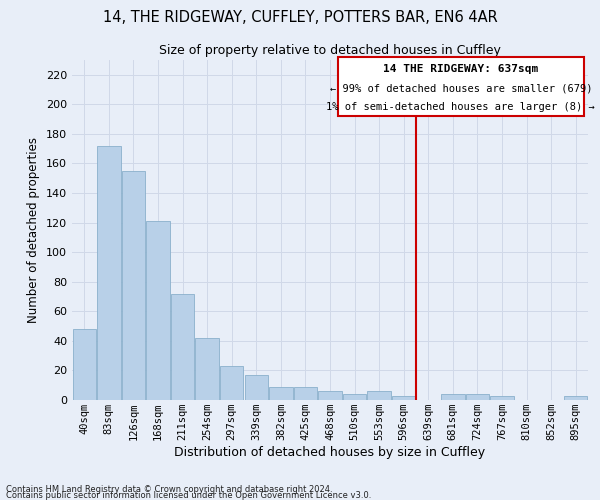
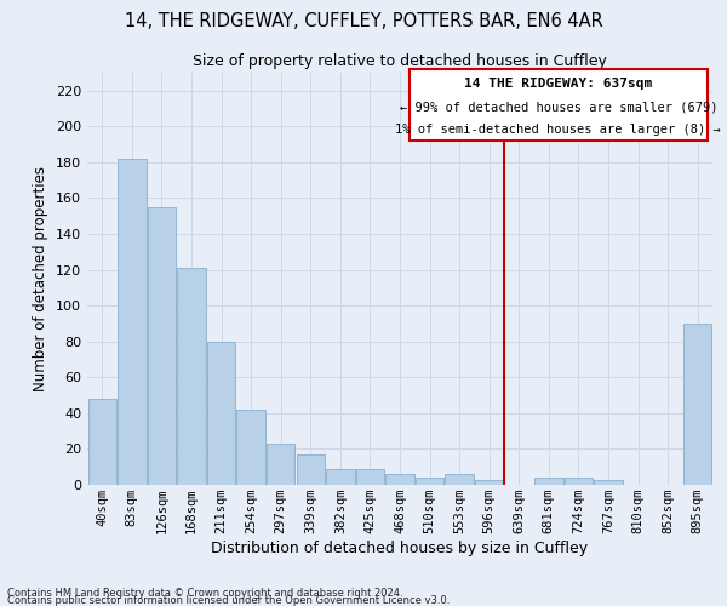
83sqm: 172 -> 182
211sqm: 72 -> 80
895sqm: 3 -> 90
